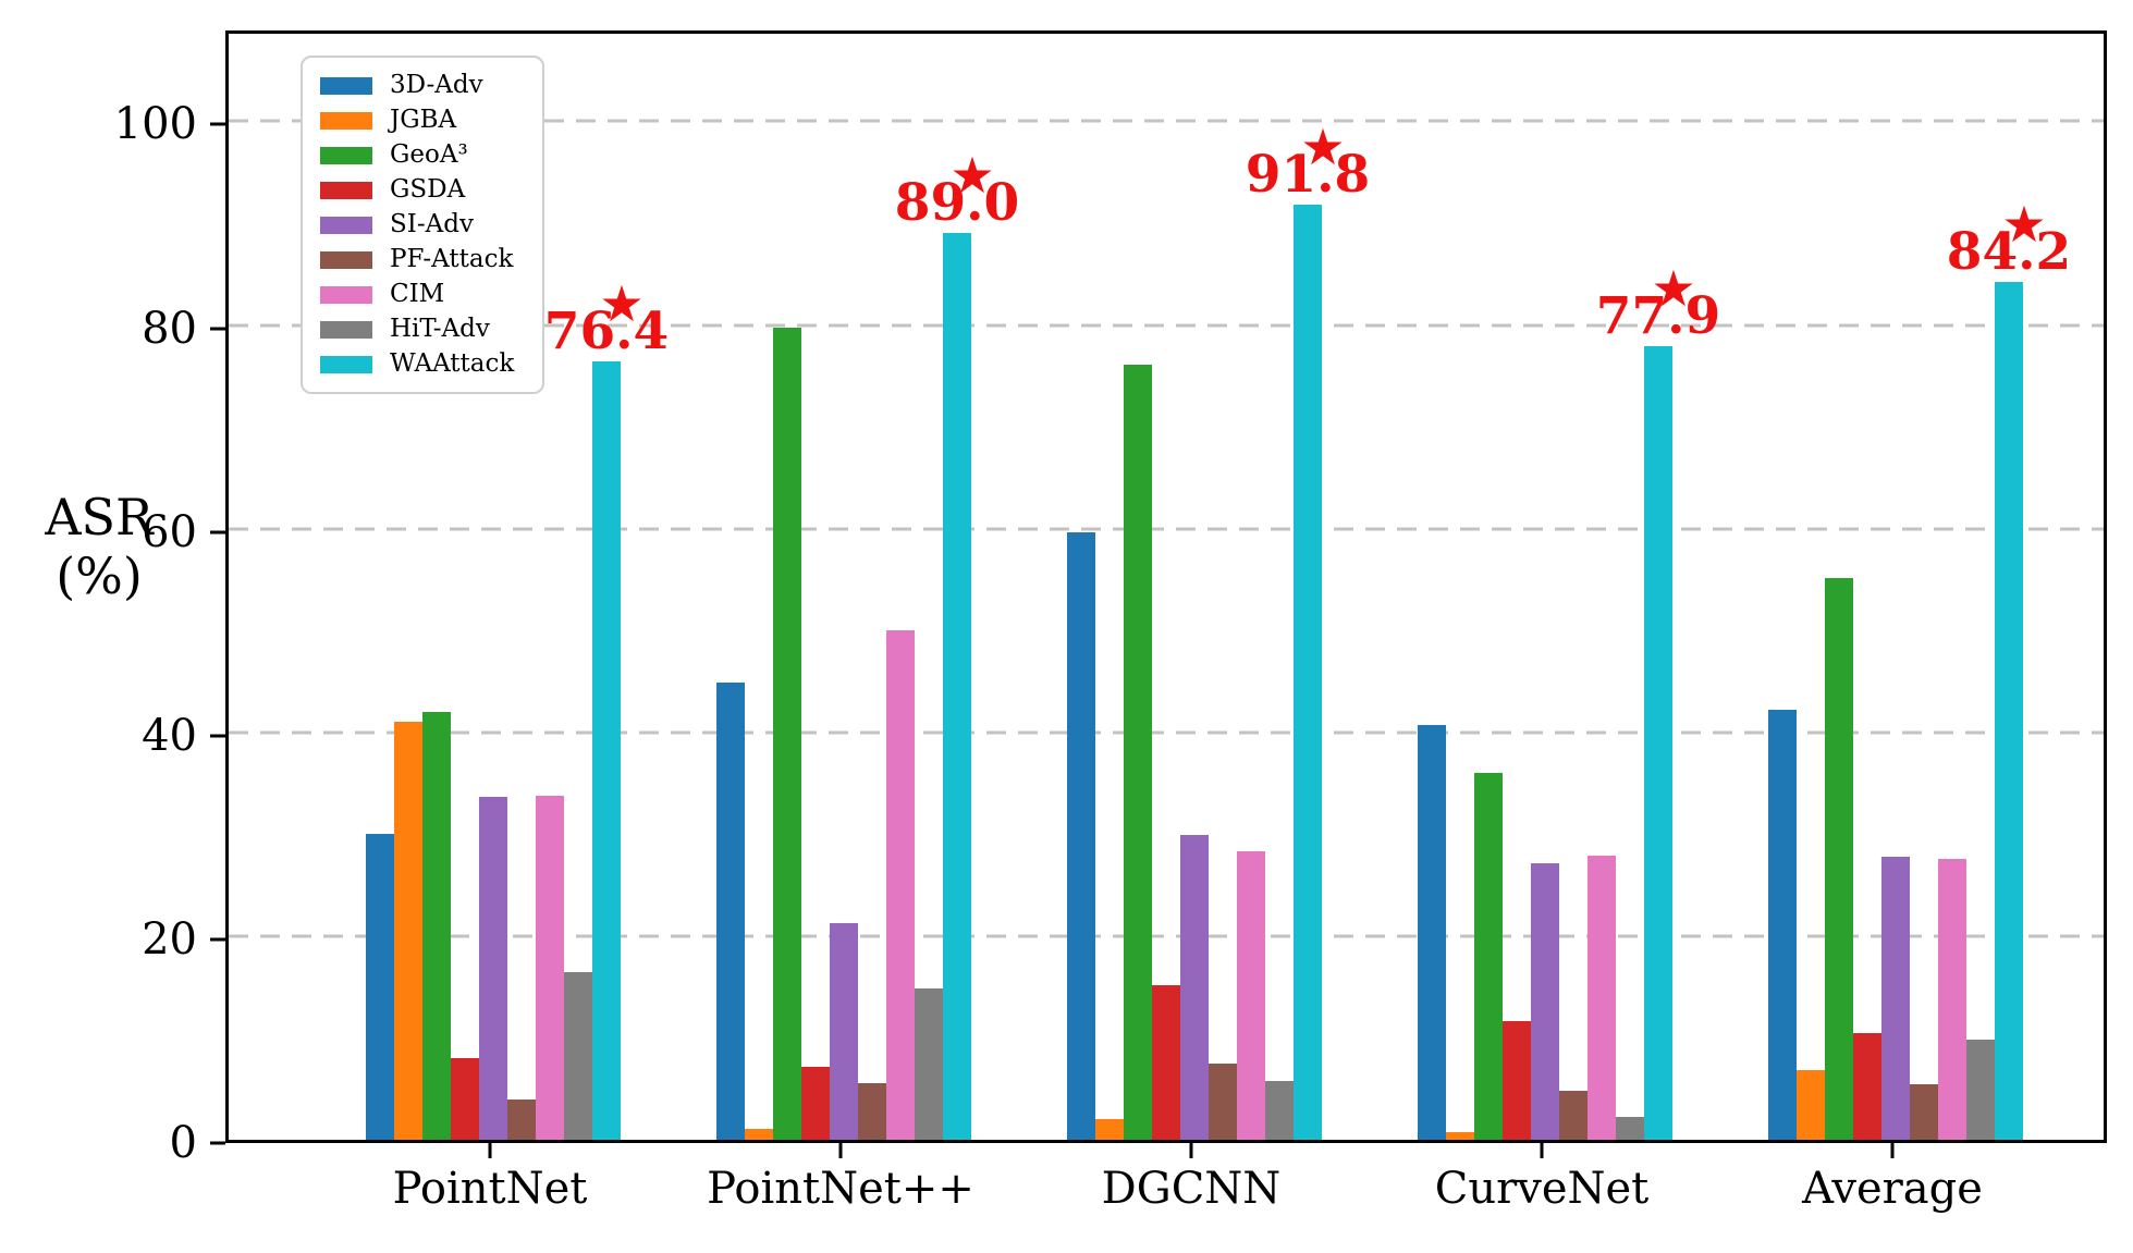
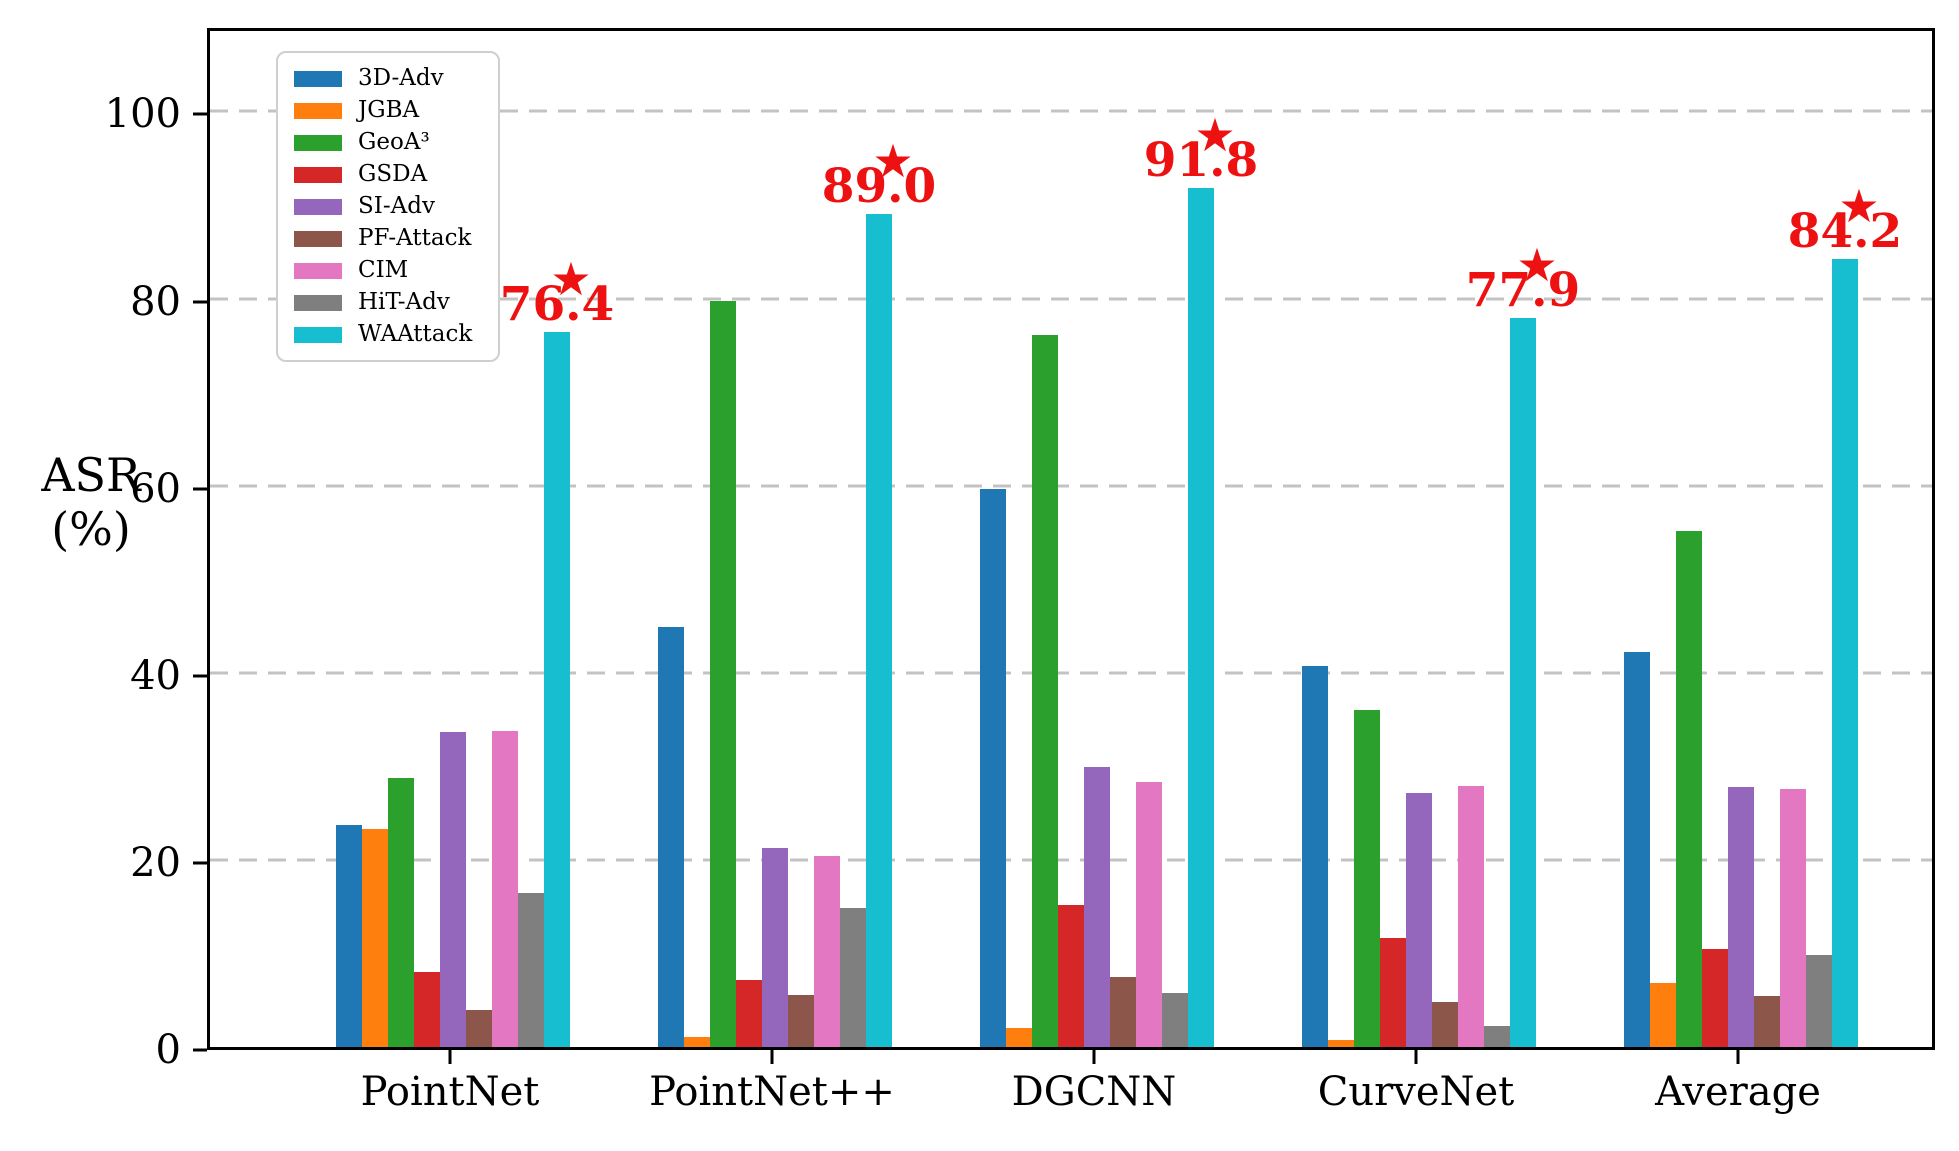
3D-Adv/PointNet: 30 -> 24
JGBA/PointNet: 41 -> 23
GeoA³/PointNet: 42 -> 29
CIM/PointNet++: 50 -> 20
